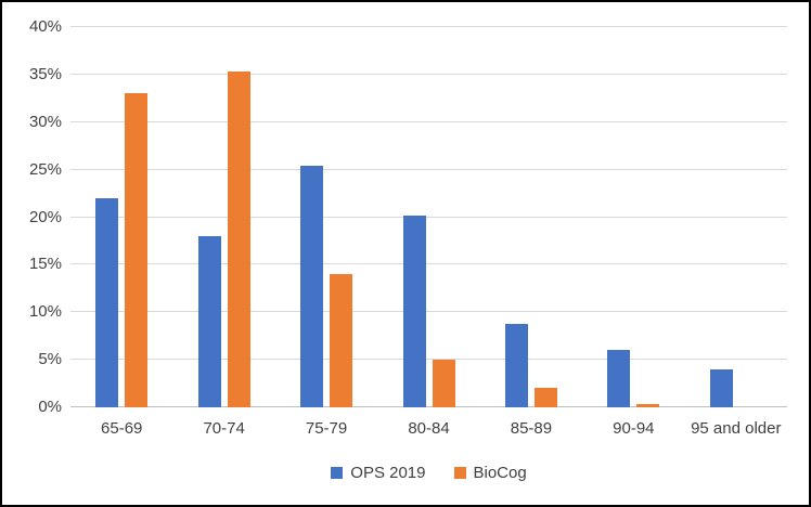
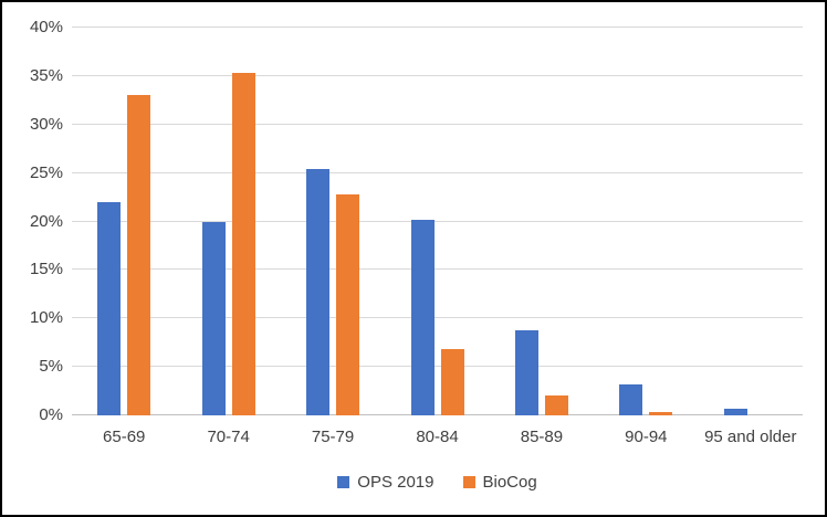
OPS 2019/70-74: 18% -> 20%
BioCog/75-79: 14% -> 23%
BioCog/80-84: 5% -> 7%
OPS 2019/90-94: 6% -> 3%
OPS 2019/95 and older: 4% -> 1%
